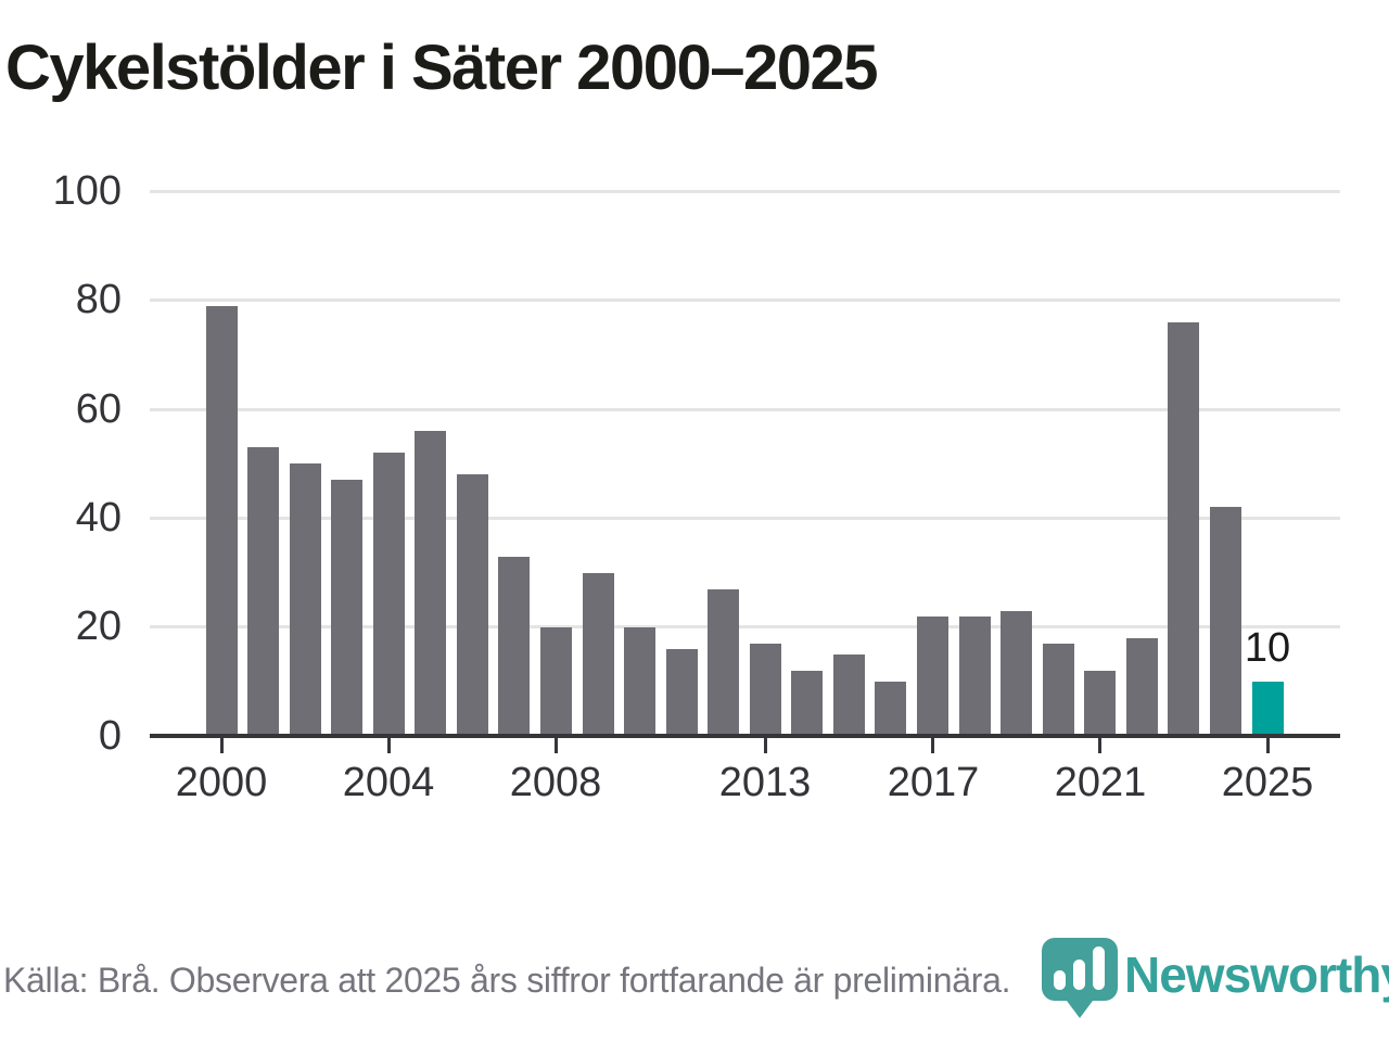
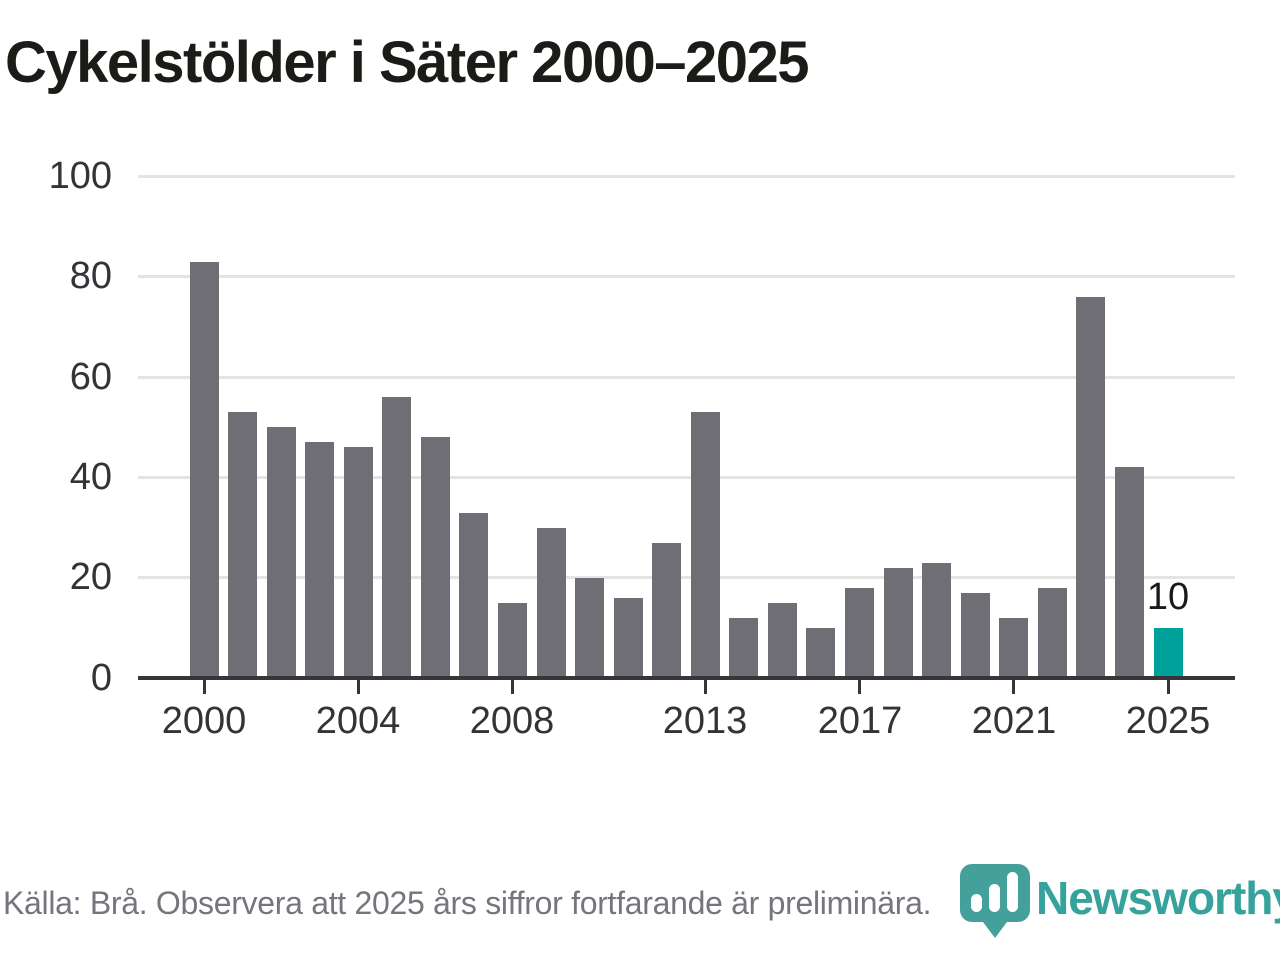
2000: 79 -> 83
2004: 52 -> 46
2008: 20 -> 15
2013: 17 -> 53
2017: 22 -> 18
